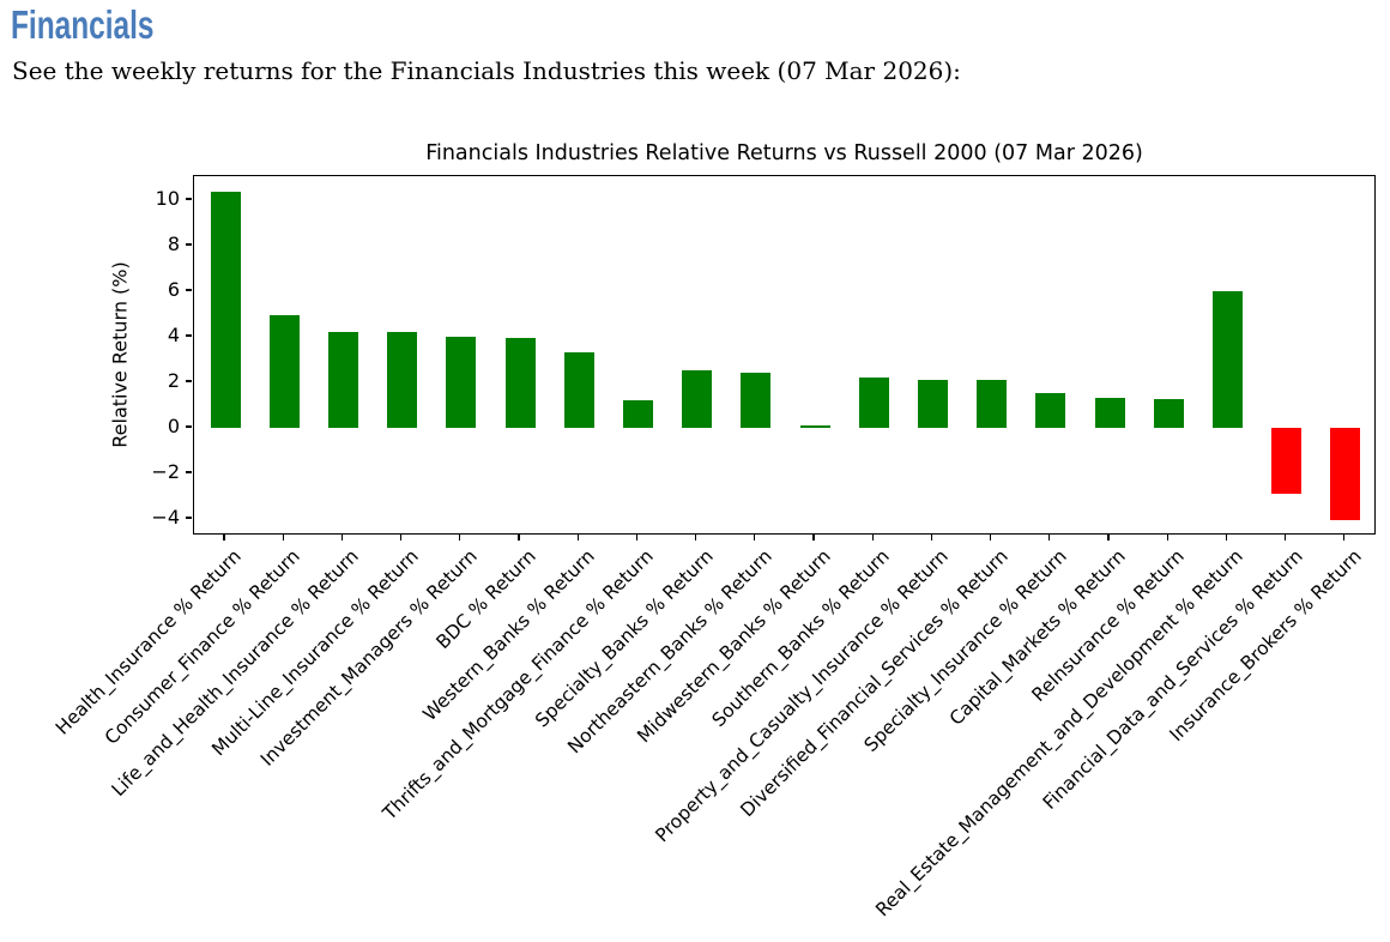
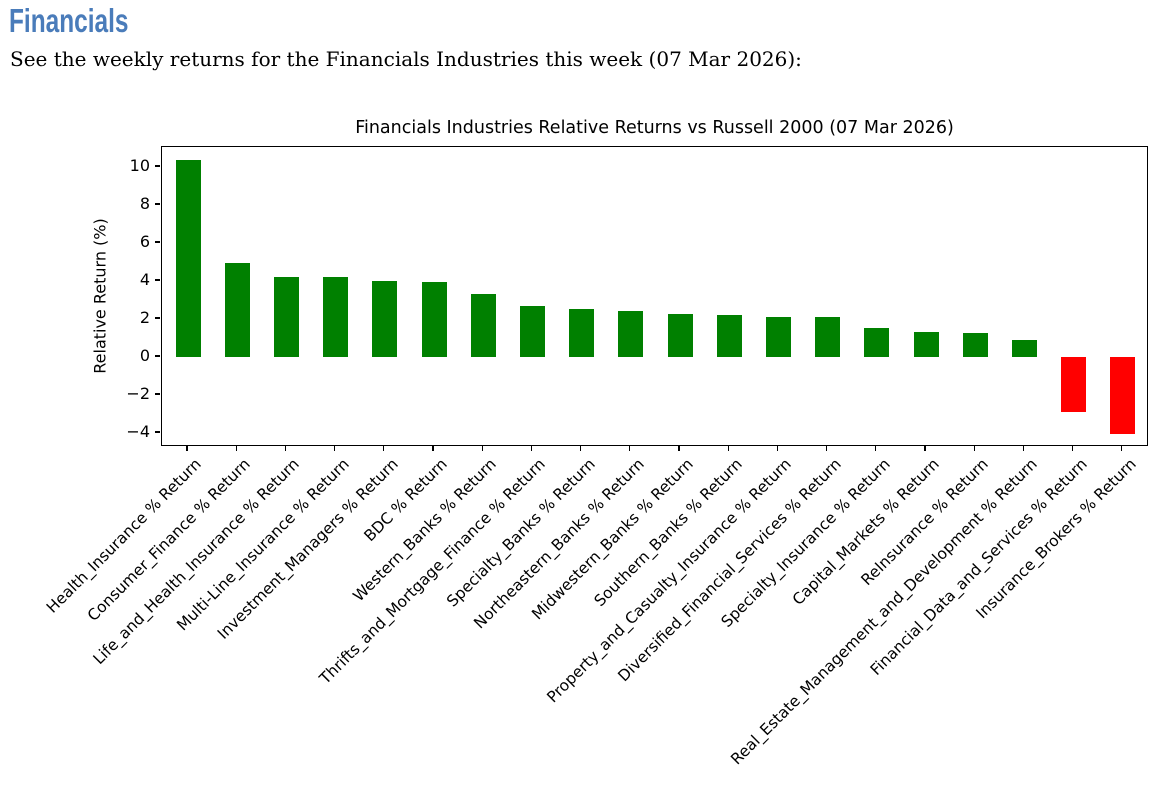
Thrifts_and_Mortgage_Finance % Return: 1.2 -> 2.7
Midwestern_Banks % Return: 0.1 -> 2.2
Real_Estate_Management_and_Development % Return: 6.0 -> 0.9
